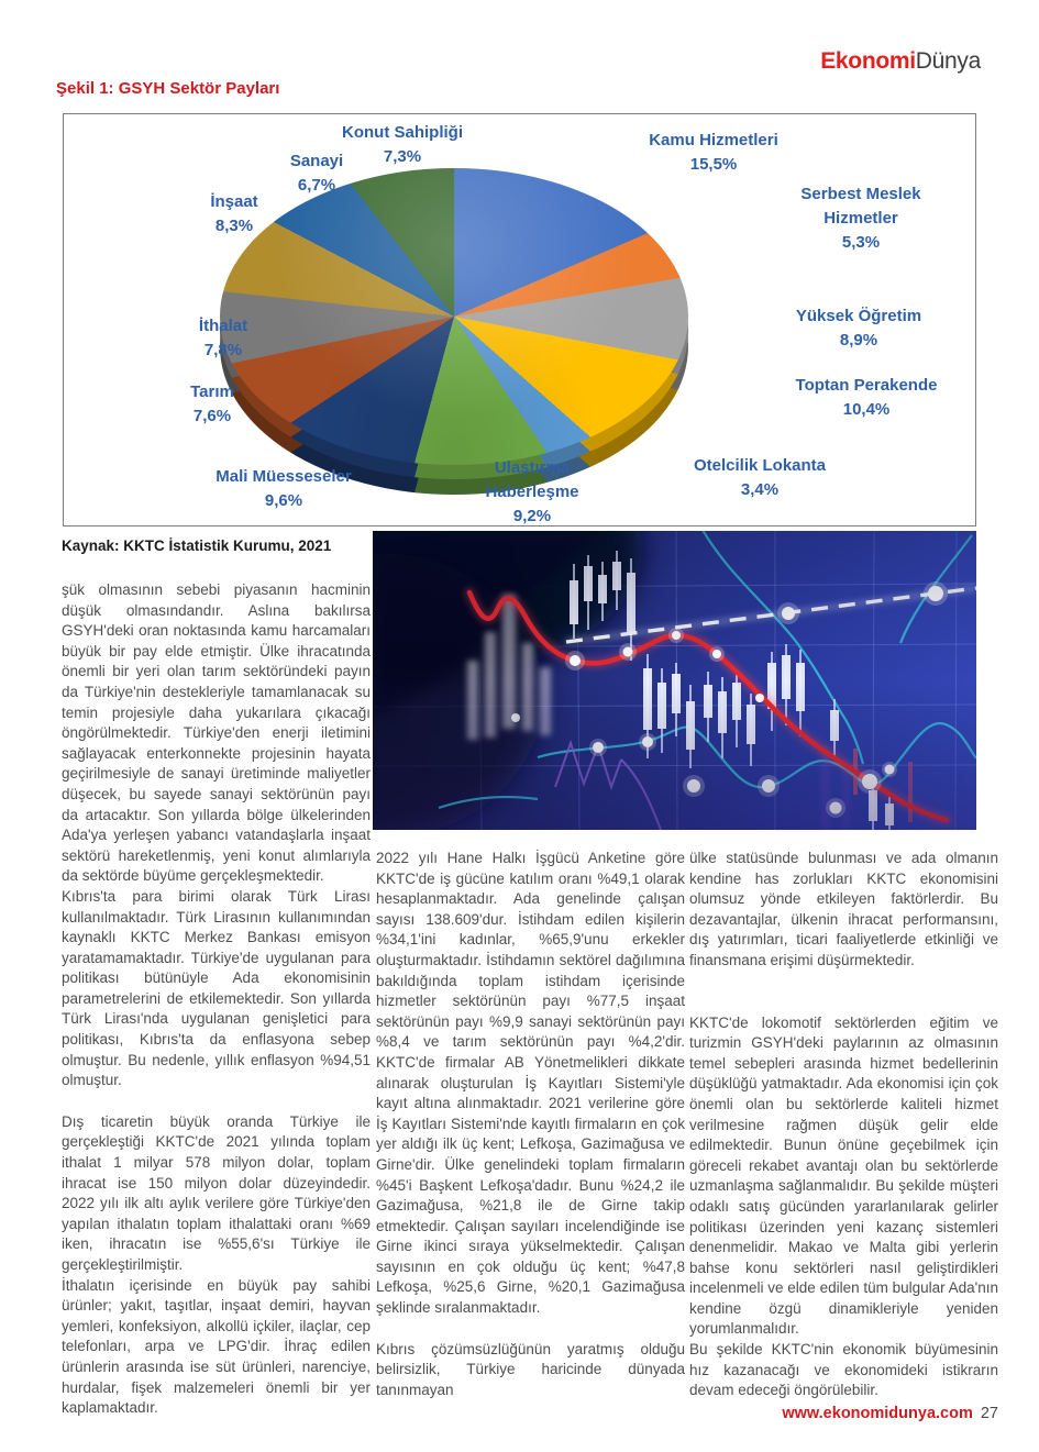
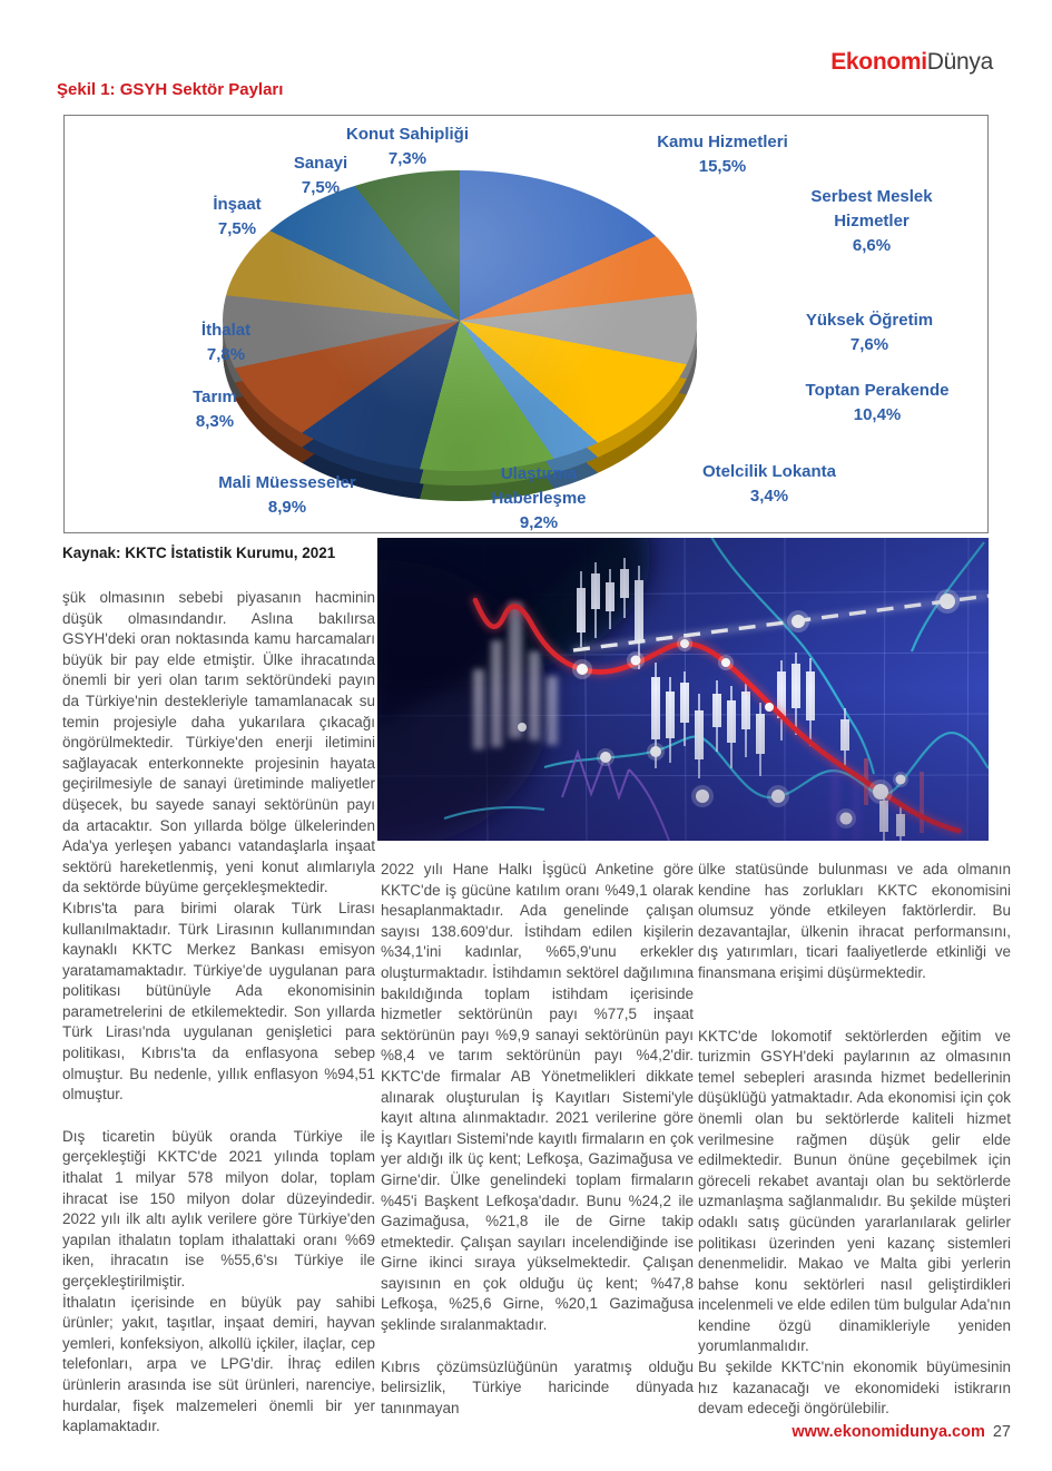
Serbest Meslek Hizmetler: 5,3% -> 6,6%
Yüksek Öğretim: 8,9% -> 7,6%
Mali Müesseseler: 9,6% -> 8,9%
Tarım: 7,6% -> 8,3%
İnşaat: 8,3% -> 7,5%
Sanayi: 6,7% -> 7,5%
